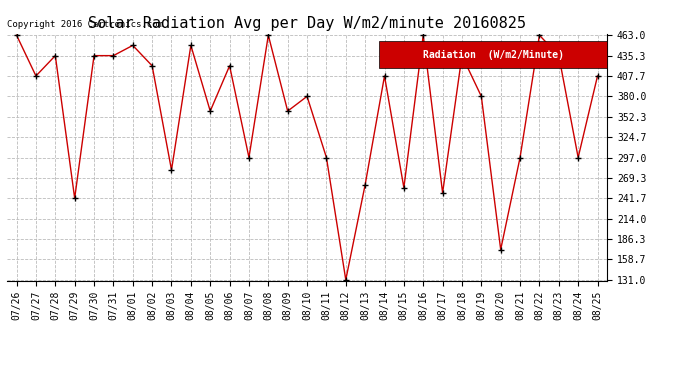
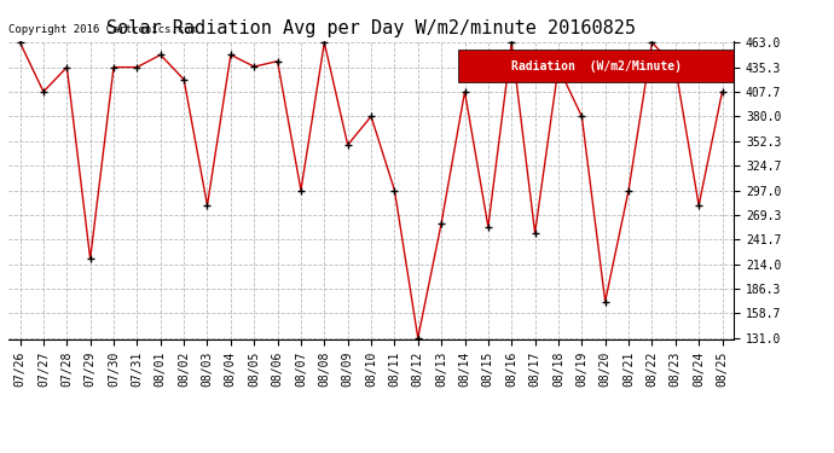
07/29: 242 -> 220
08/05: 360 -> 436
08/06: 422 -> 442
08/09: 360 -> 348
08/24: 297 -> 280
